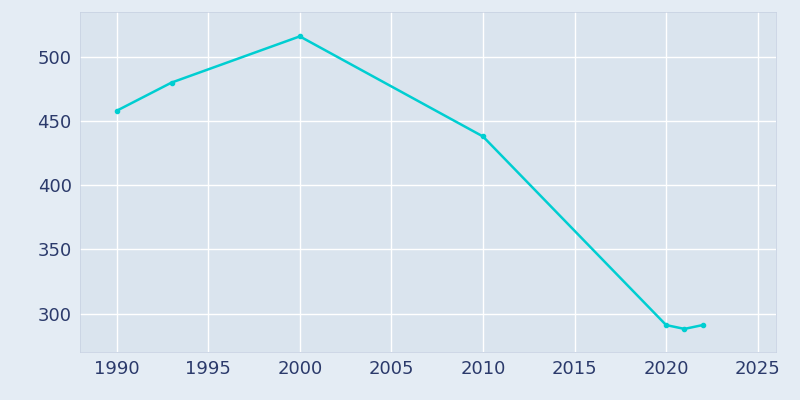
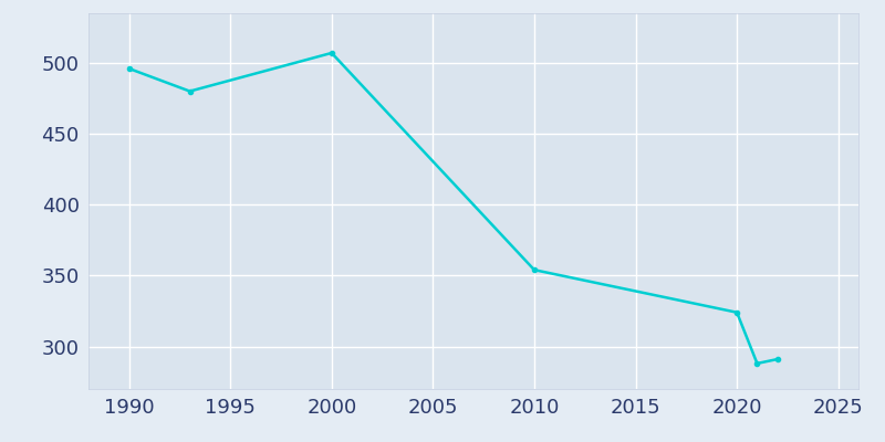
1990: 458 -> 496
2000: 516 -> 507
2010: 438 -> 354
2020: 291 -> 324
